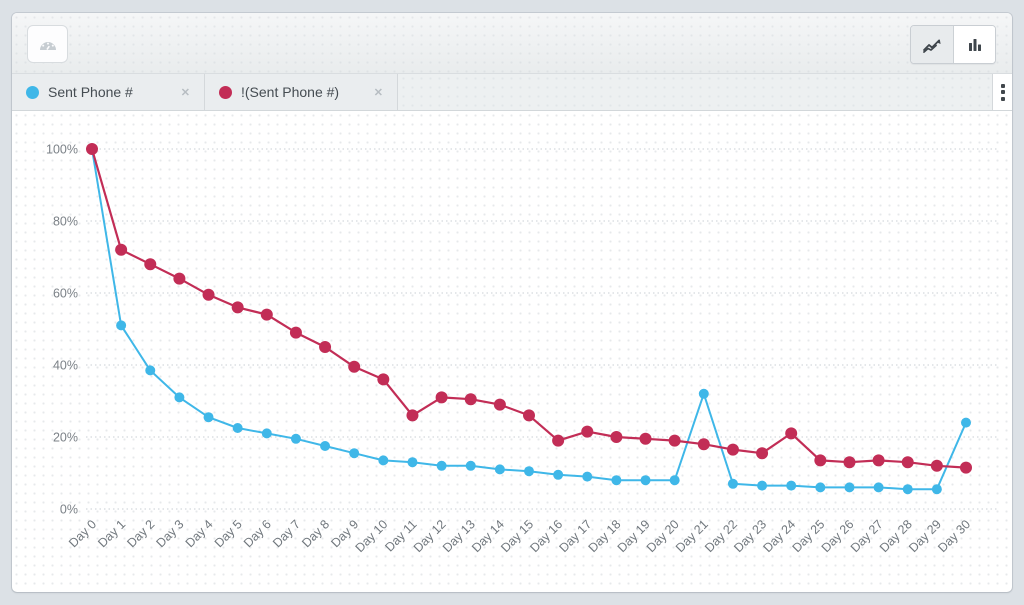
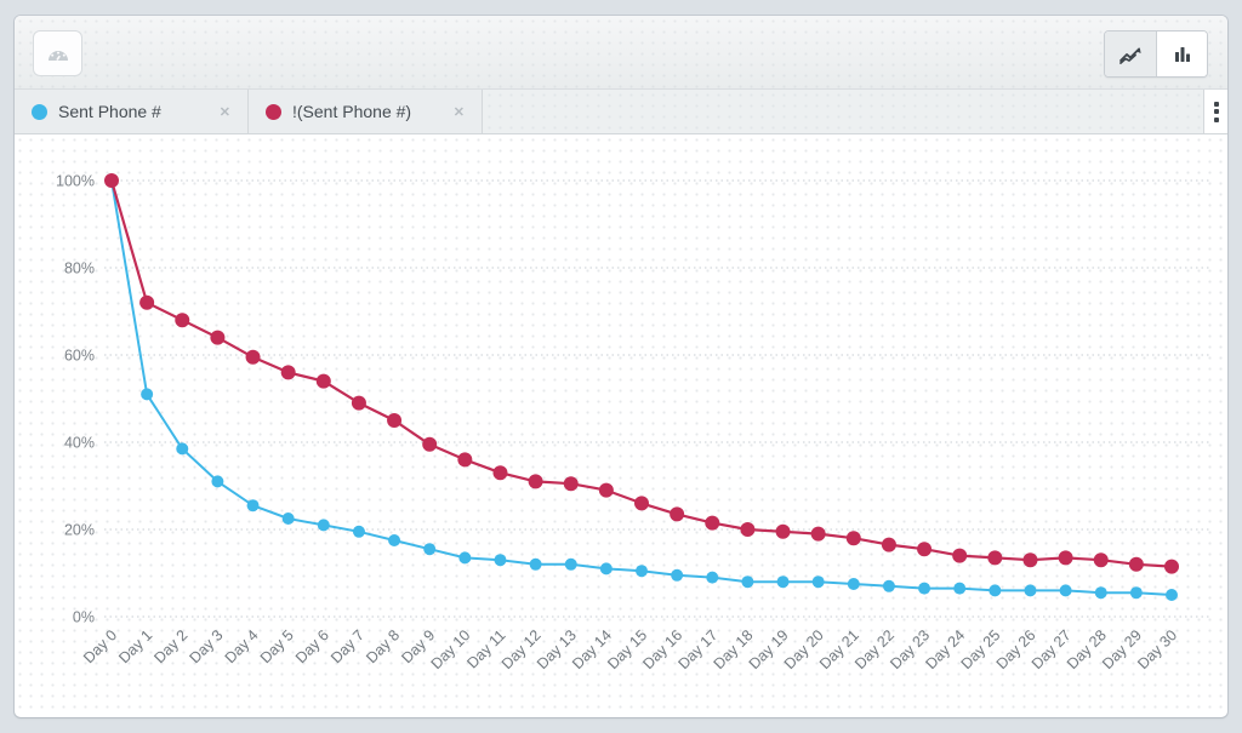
!(Sent Phone #)/Day 11: 26% -> 33%
!(Sent Phone #)/Day 16: 19% -> 24%
Sent Phone #/Day 21: 32% -> 8%
!(Sent Phone #)/Day 24: 21% -> 14%
Sent Phone #/Day 30: 24% -> 5%
